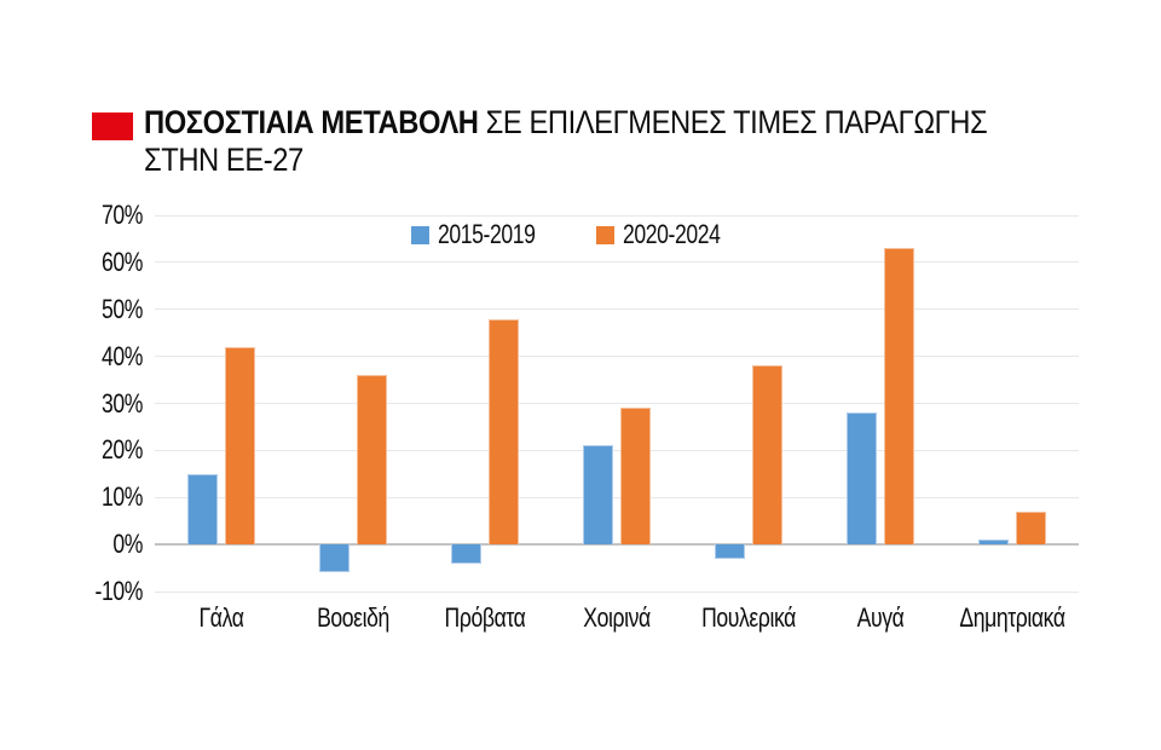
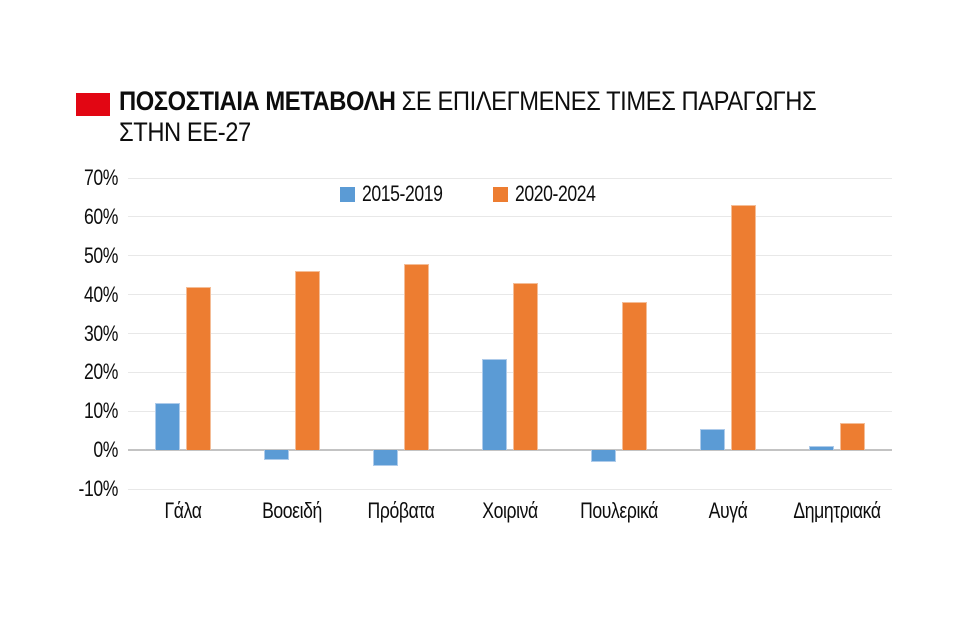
2015-2019/Γάλα: 15% -> 12%
2015-2019/Βοοειδή: -6% -> -2%
2020-2024/Βοοειδή: 36% -> 46%
2015-2019/Χοιρινά: 21% -> 24%
2020-2024/Χοιρινά: 29% -> 43%
2015-2019/Αυγά: 28% -> 6%
